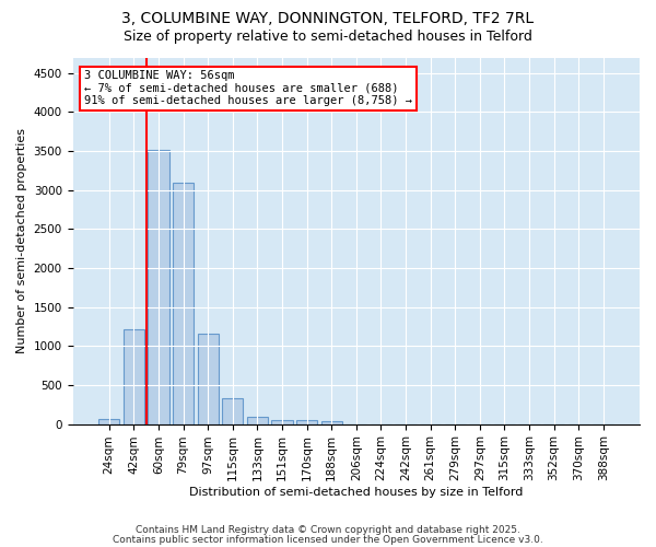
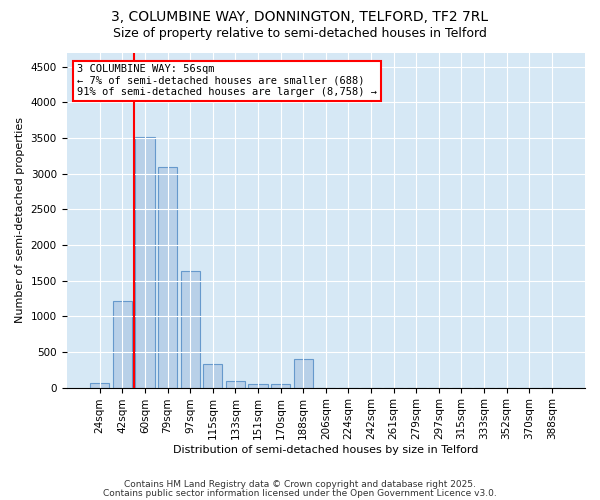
97sqm: 1160 -> 1640
188sqm: 30 -> 400
